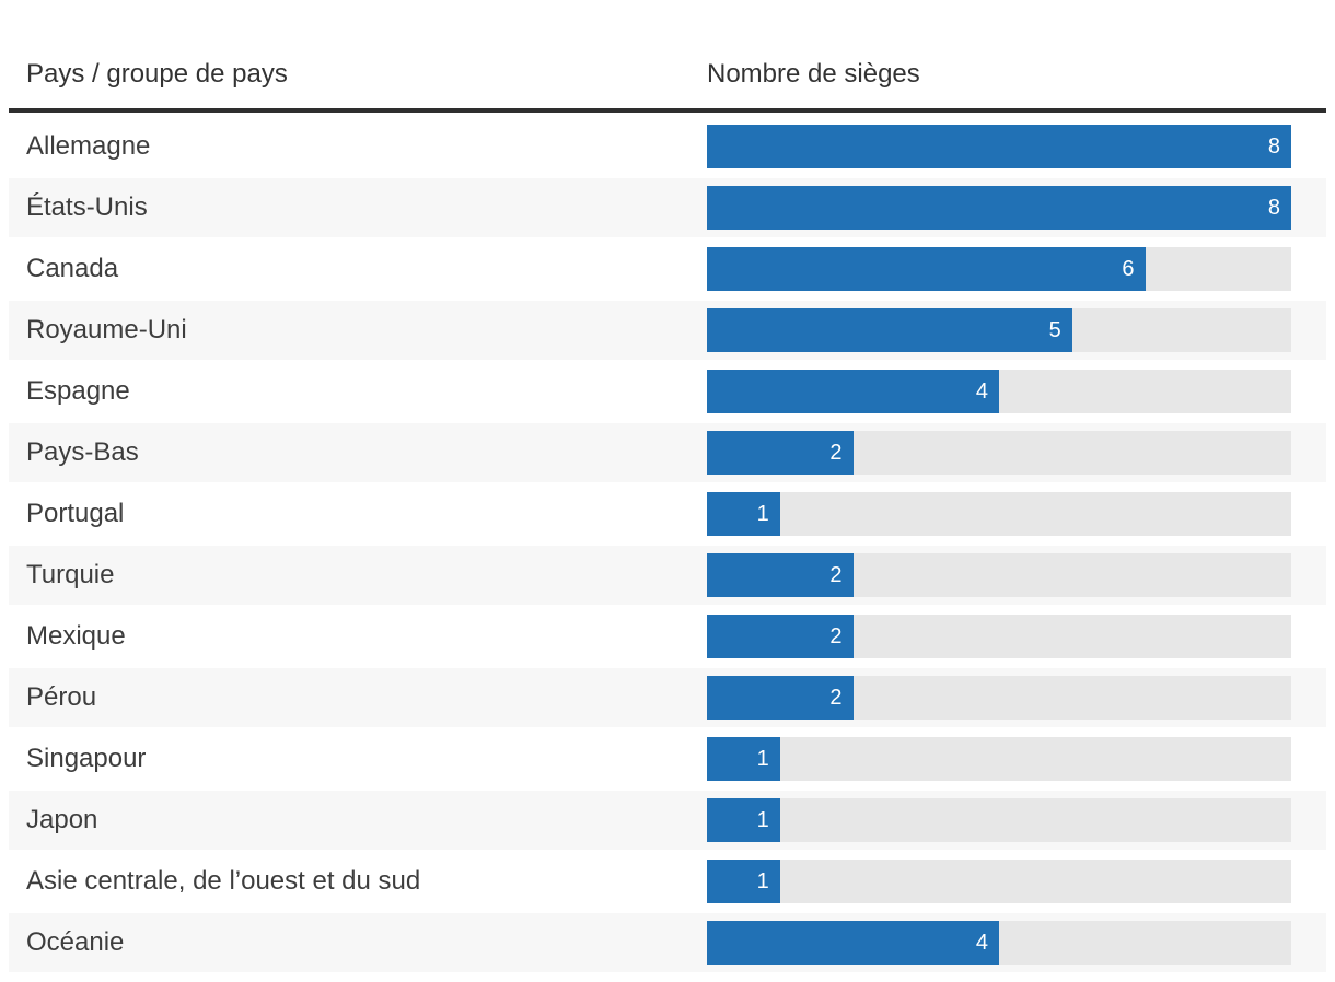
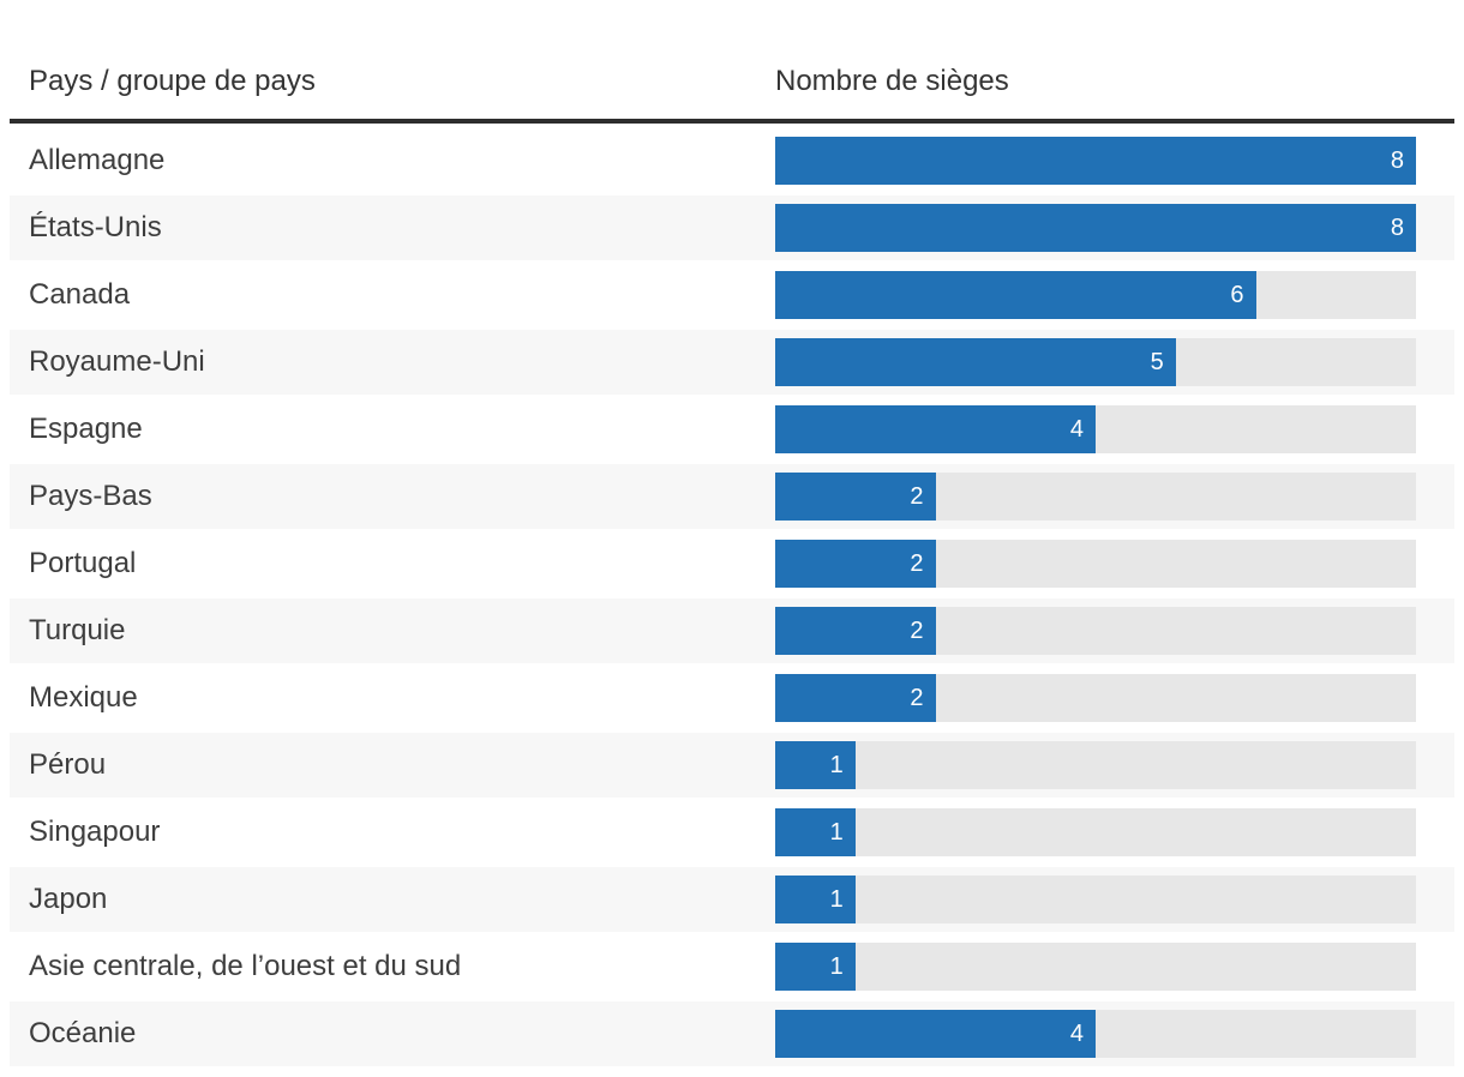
Portugal: 1 -> 2
Pérou: 2 -> 1
